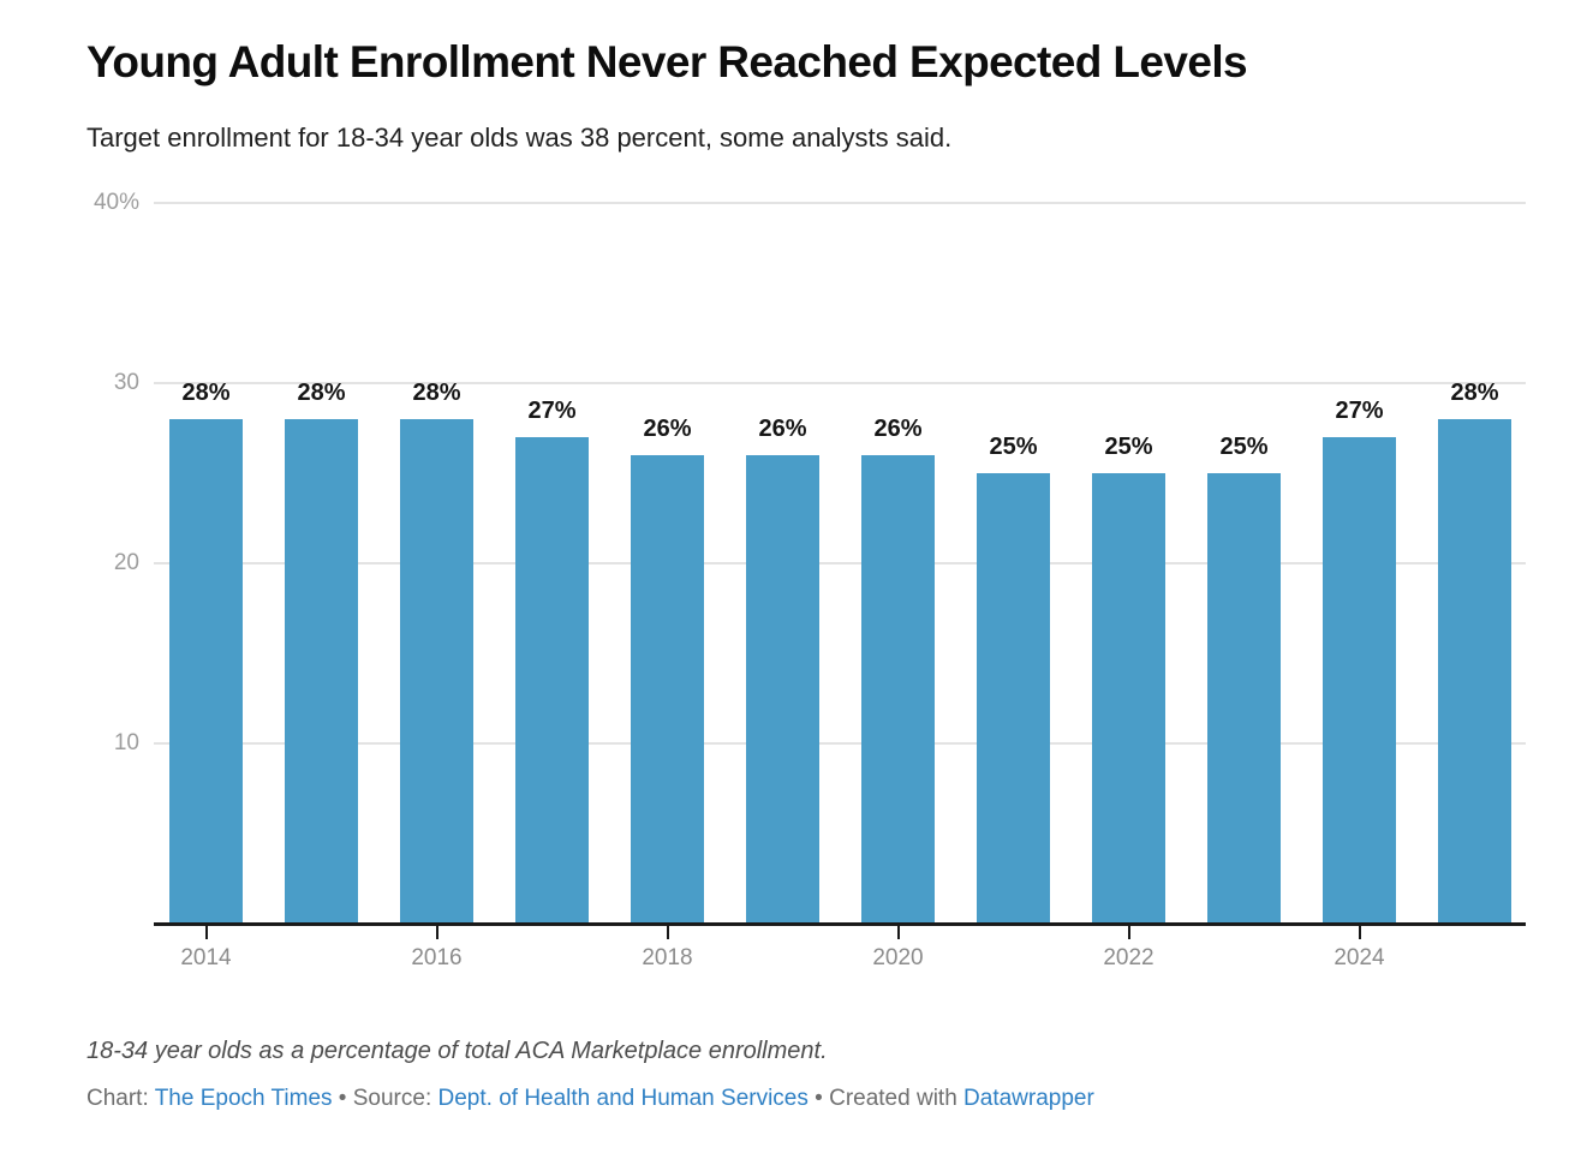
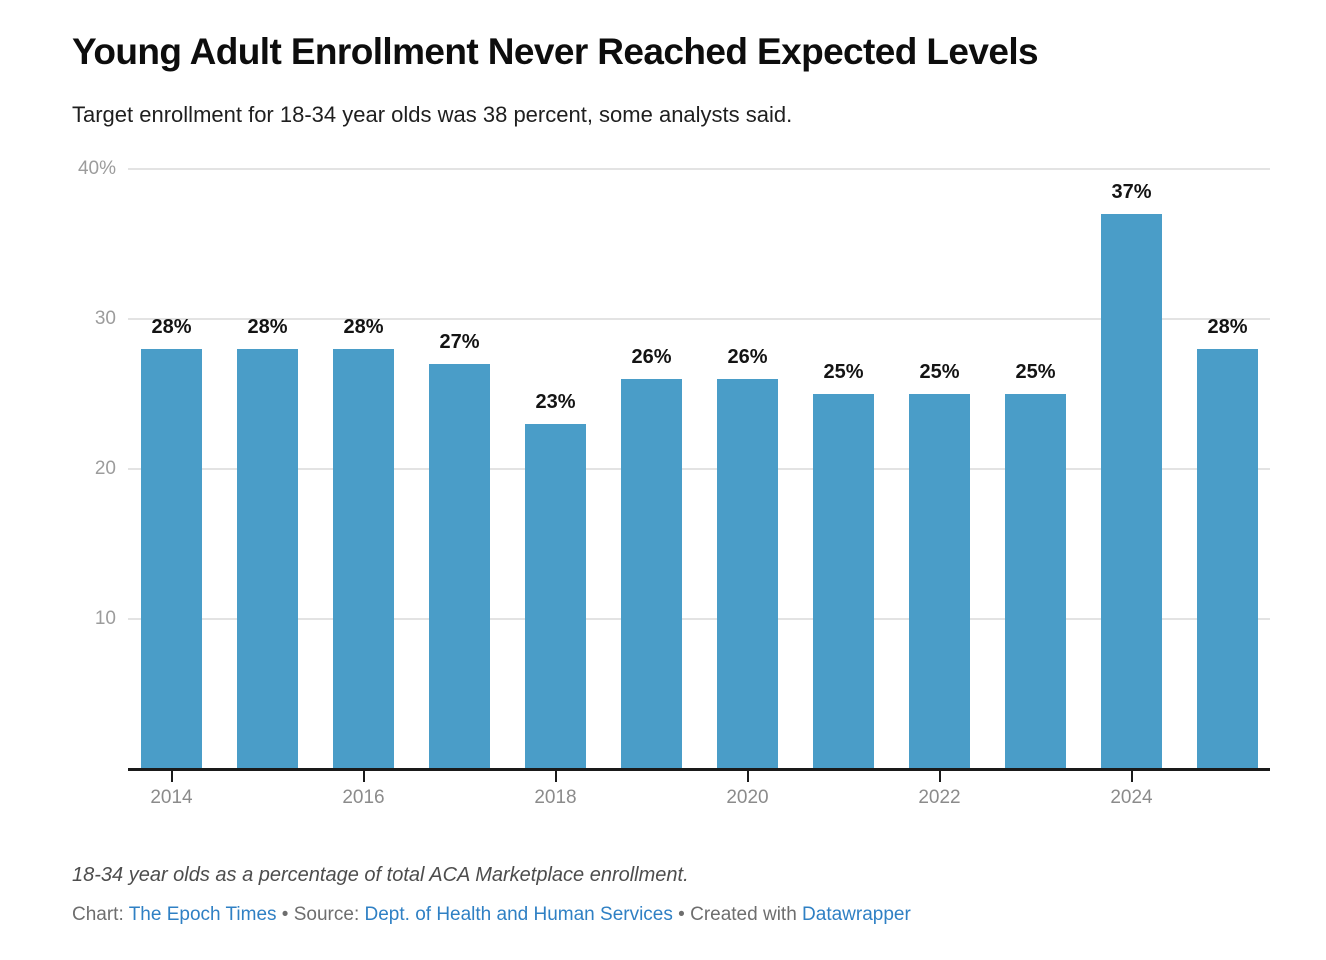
2018: 26% -> 23%
2024: 27% -> 37%
